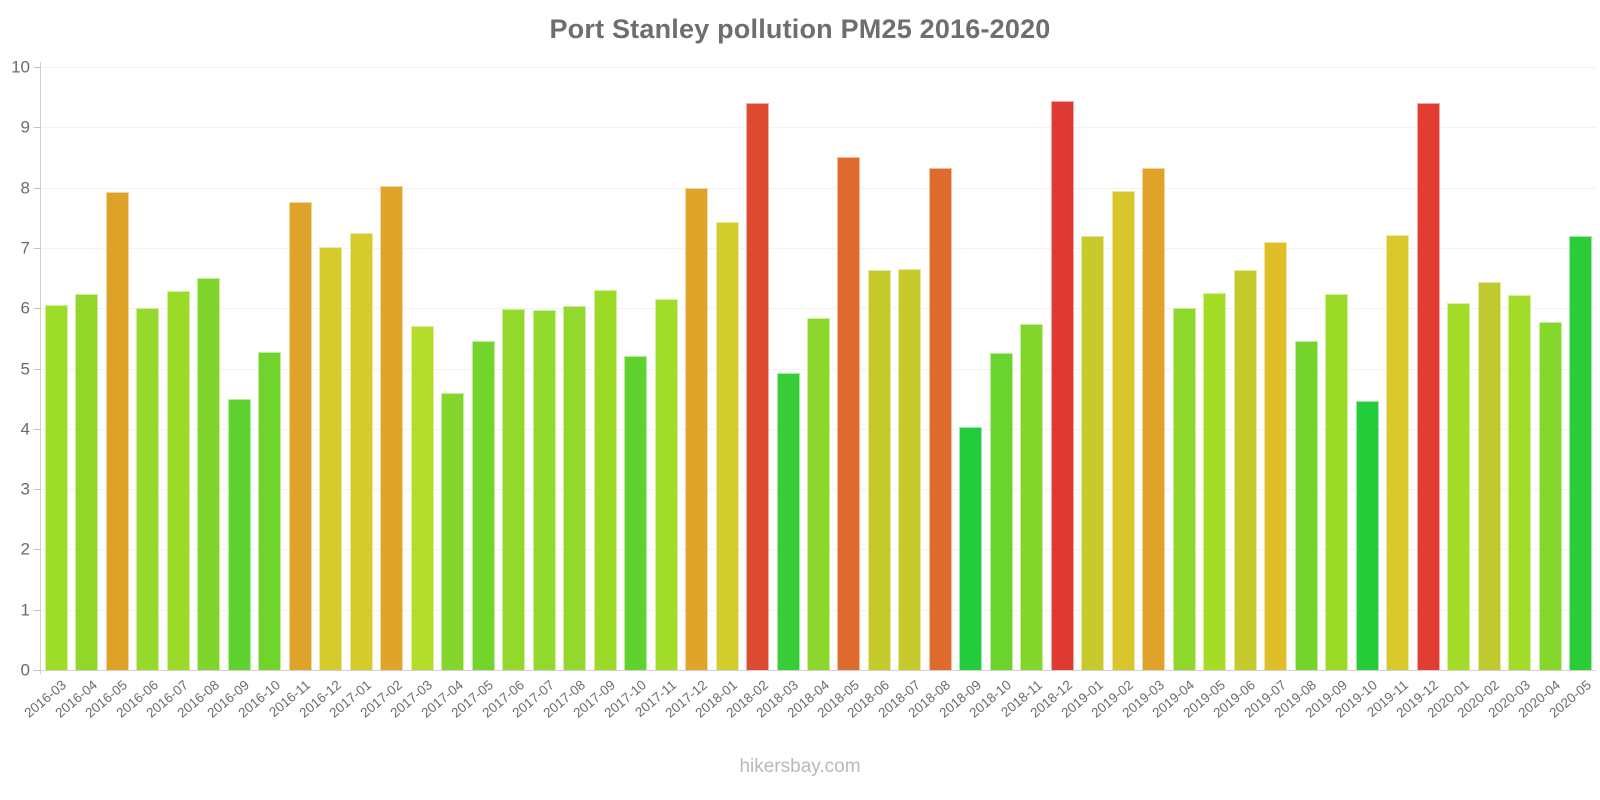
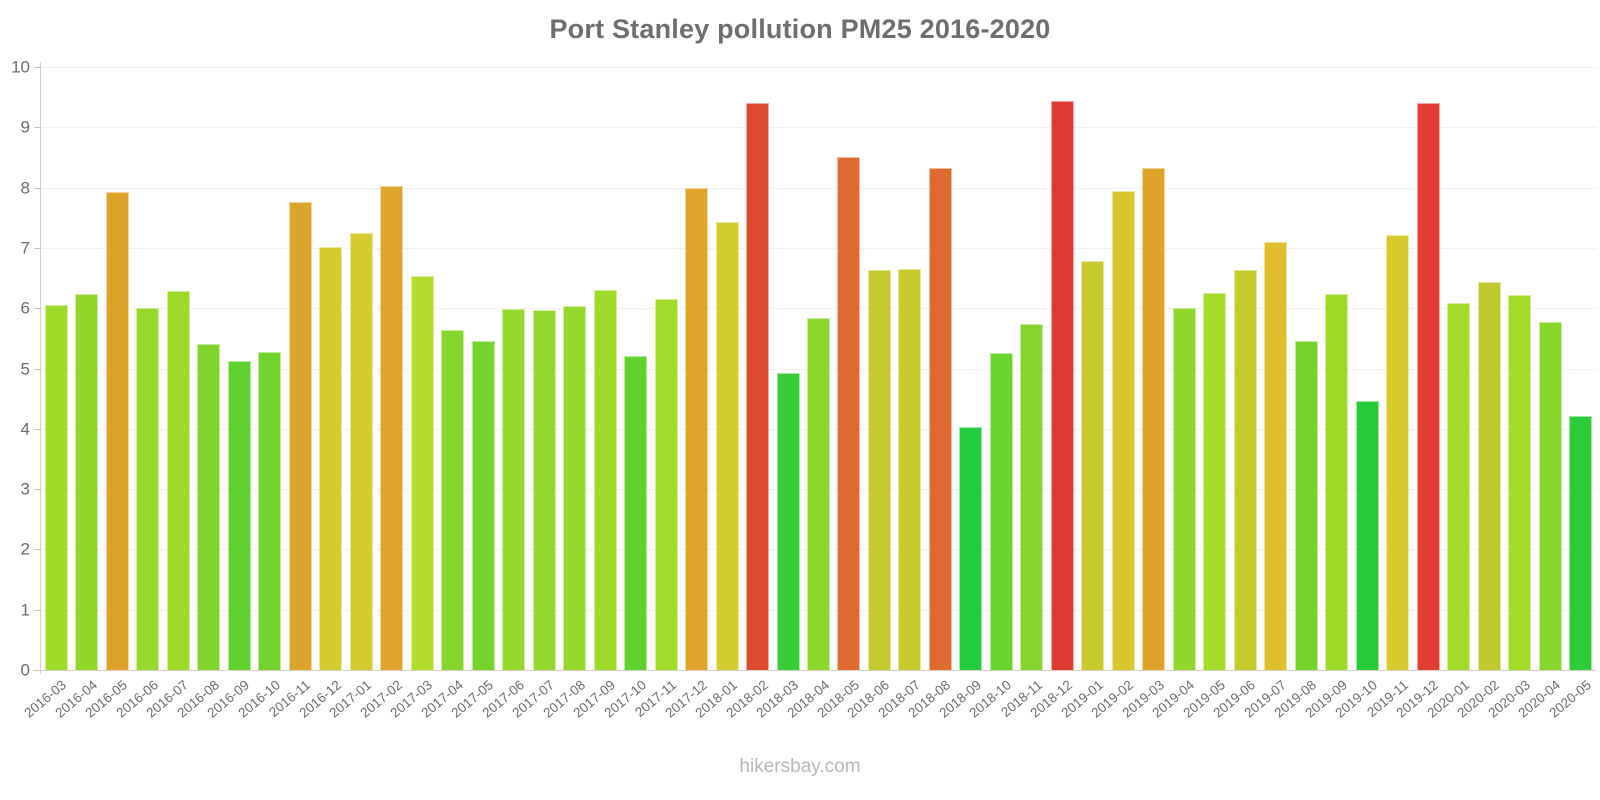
2016-08: 6.5 -> 5.4
2016-09: 4.5 -> 5.1
2017-03: 5.7 -> 6.5
2017-04: 4.6 -> 5.6
2019-01: 7.2 -> 6.8
2020-05: 7.2 -> 4.2
